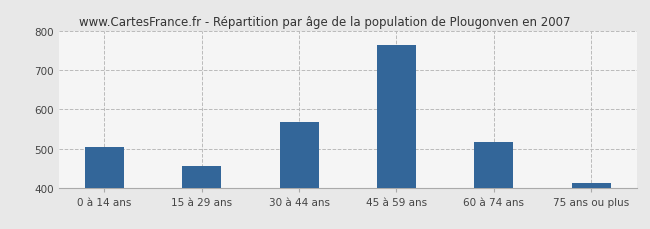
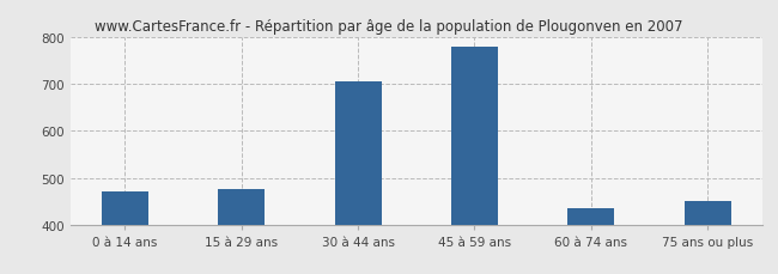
0 à 14 ans: 505 -> 470
15 à 29 ans: 455 -> 475
30 à 44 ans: 568 -> 705
45 à 59 ans: 764 -> 780
60 à 74 ans: 517 -> 435
75 ans ou plus: 413 -> 450
